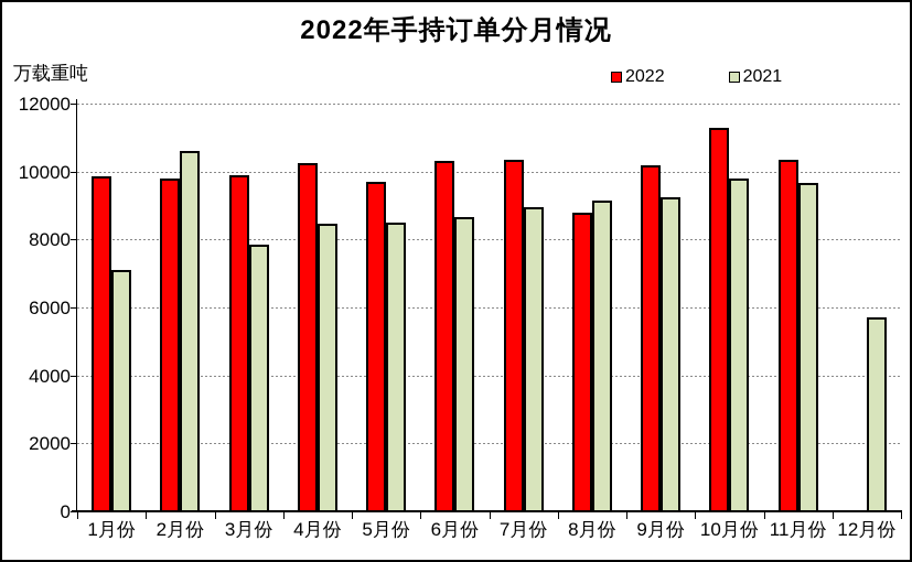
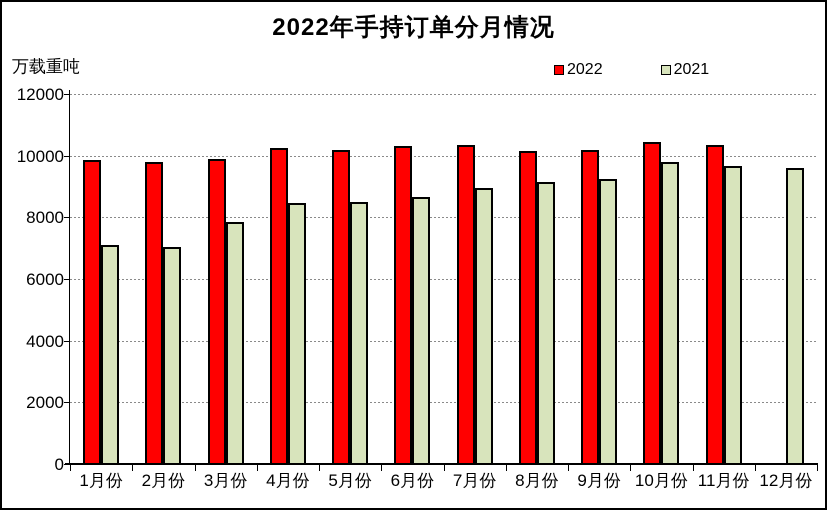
2021/2月份: 10600 -> 7000
2022/5月份: 9700 -> 10200
2022/8月份: 8800 -> 10200
2022/10月份: 11300 -> 10400
2021/12月份: 5700 -> 9600
